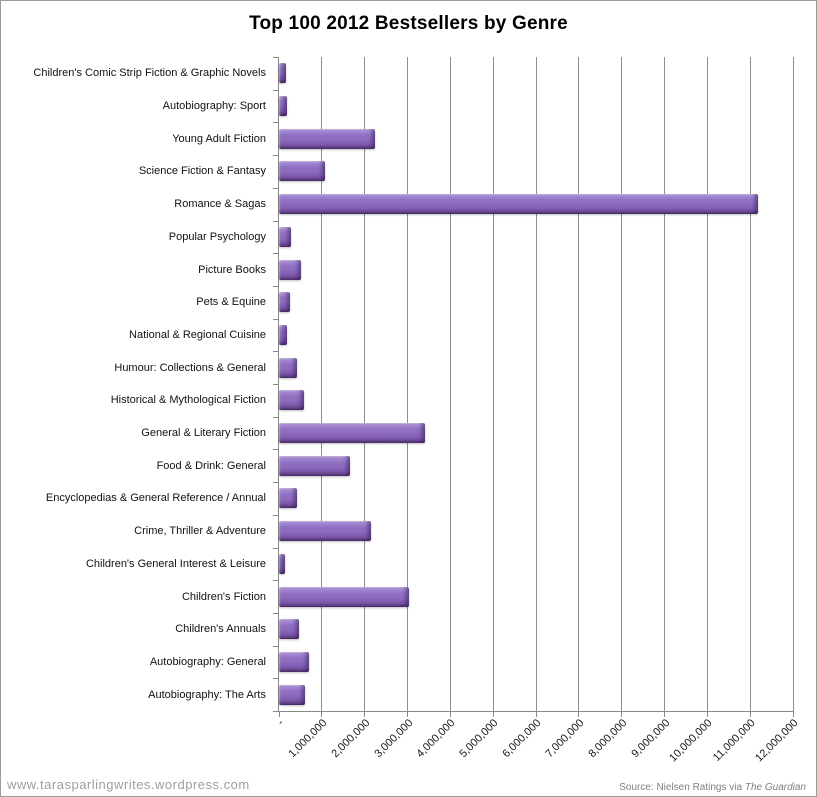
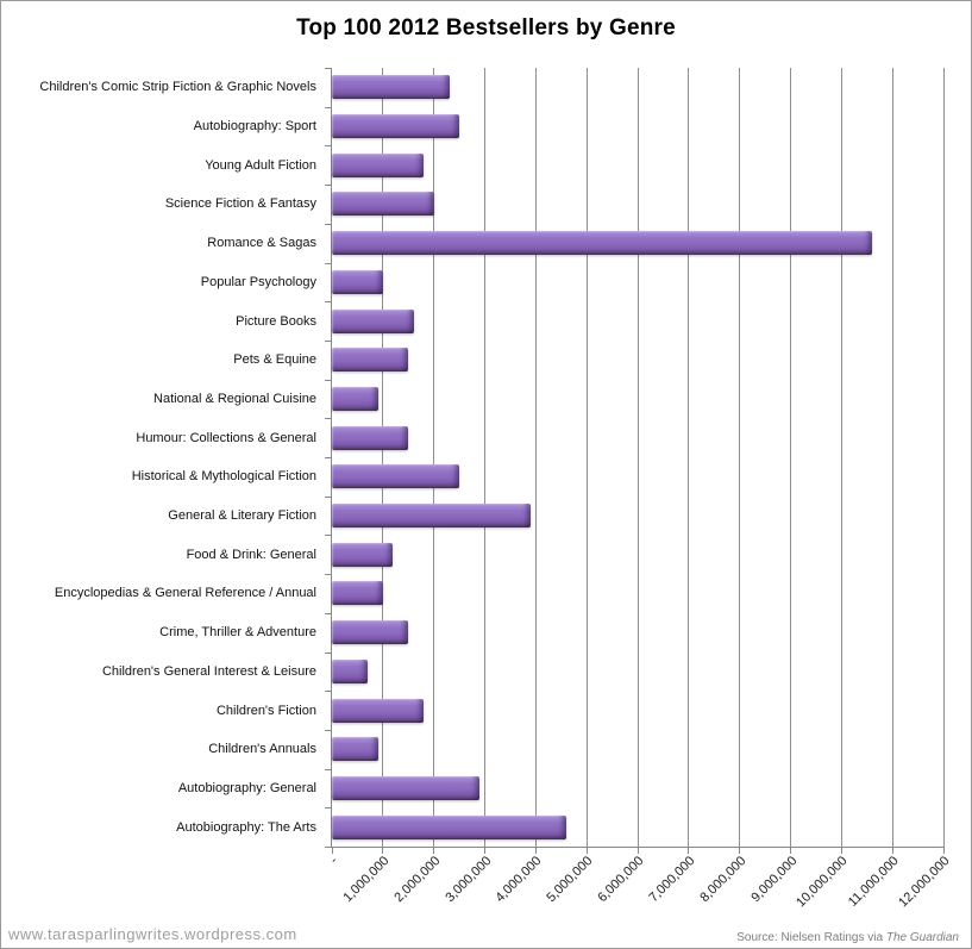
Children's Comic Strip Fiction & Graphic Novels: 200000 -> 2300000
Autobiography: Sport: 200000 -> 2500000
Young Adult Fiction: 2200000 -> 1800000
Science Fiction & Fantasy: 1100000 -> 2000000
Romance & Sagas: 11200000 -> 10600000
Popular Psychology: 300000 -> 1000000
Picture Books: 500000 -> 1600000
Pets & Equine: 300000 -> 1500000
National & Regional Cuisine: 200000 -> 900000
Humour: Collections & General: 400000 -> 1500000
Historical & Mythological Fiction: 600000 -> 2500000
General & Literary Fiction: 3400000 -> 3900000
Food & Drink: General: 1700000 -> 1200000
Encyclopedias & General Reference / Annual: 400000 -> 1000000
Crime, Thriller & Adventure: 2200000 -> 1500000
Children's General Interest & Leisure: 100000 -> 700000
Children's Fiction: 3000000 -> 1800000
Children's Annuals: 500000 -> 900000
Autobiography: General: 700000 -> 2900000
Autobiography: The Arts: 600000 -> 4600000
